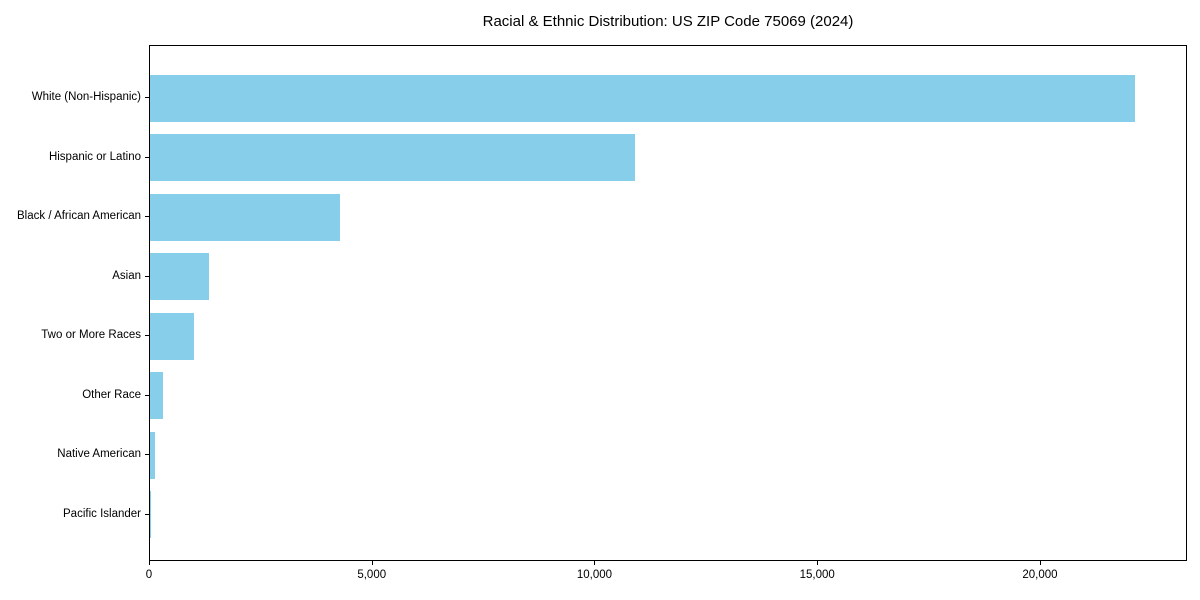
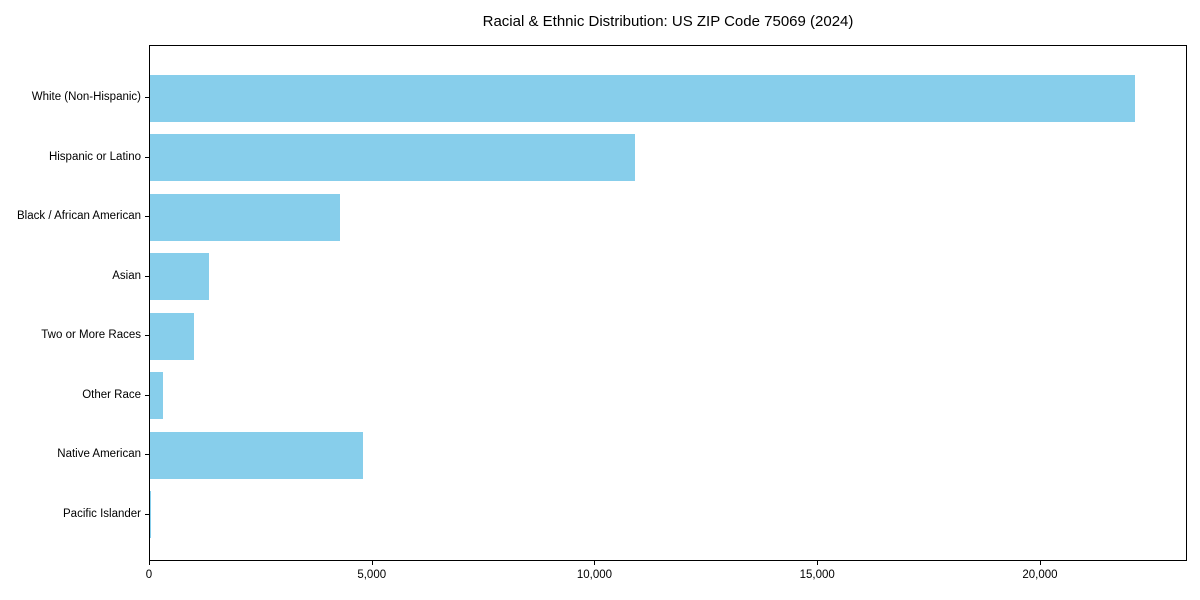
Native American: 100 -> 4800
